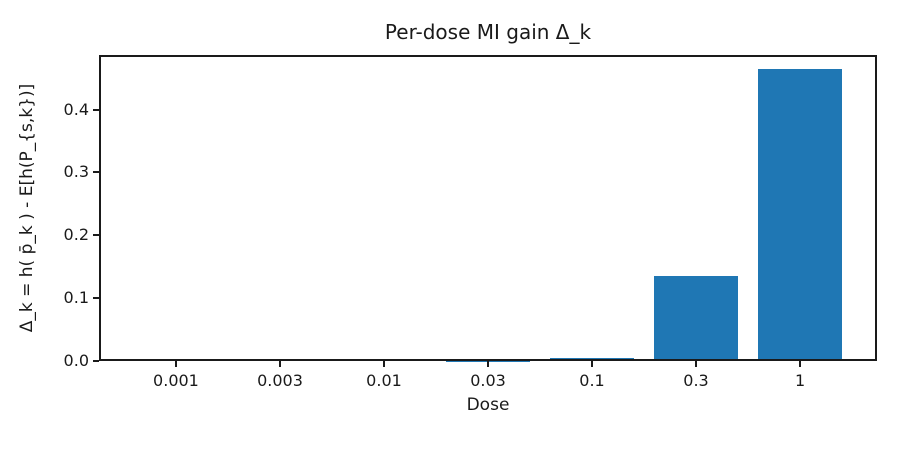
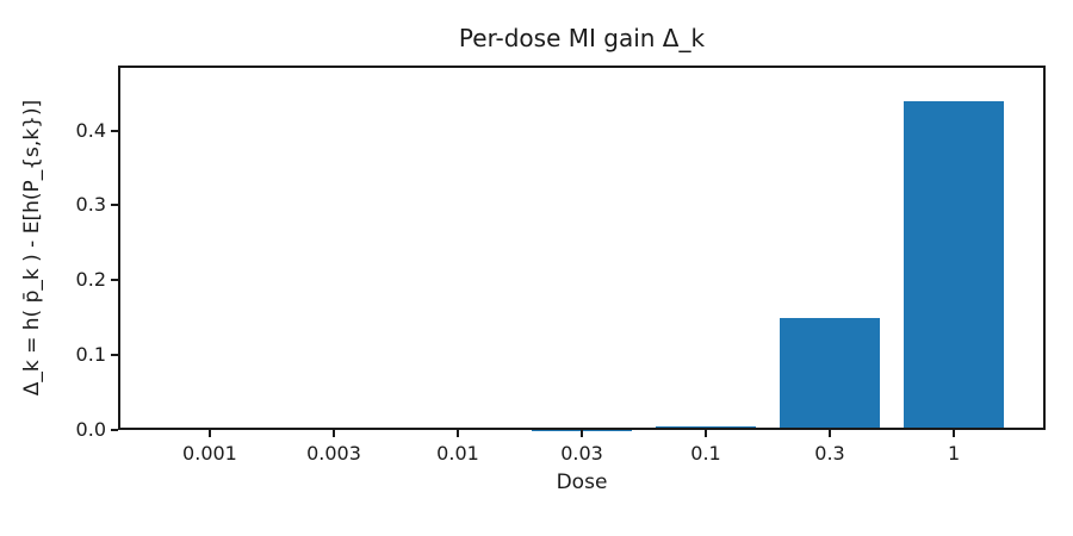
0.3: 0.14 -> 0.15
1: 0.46 -> 0.44
